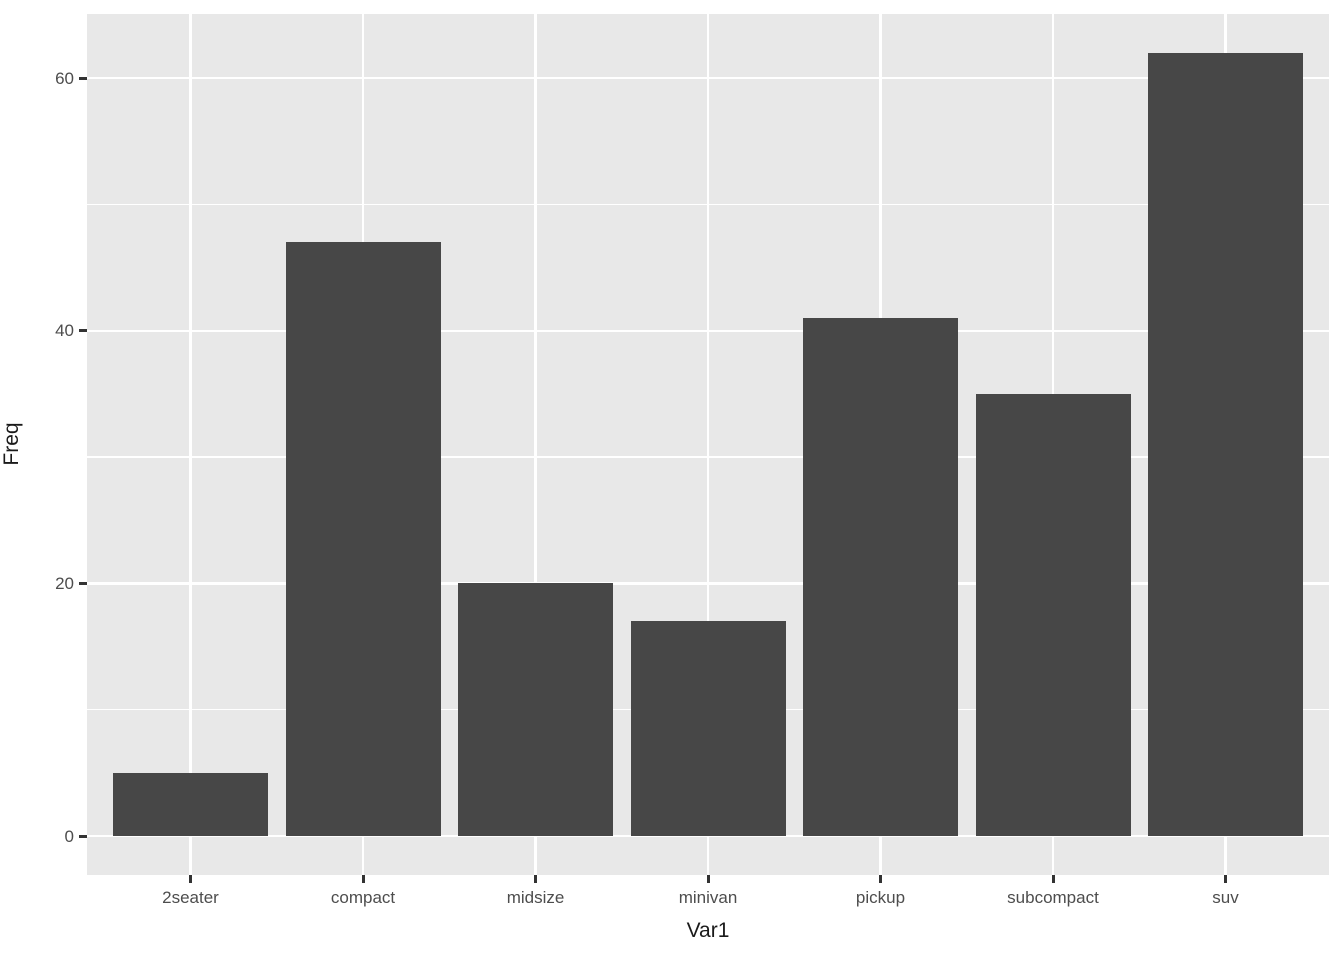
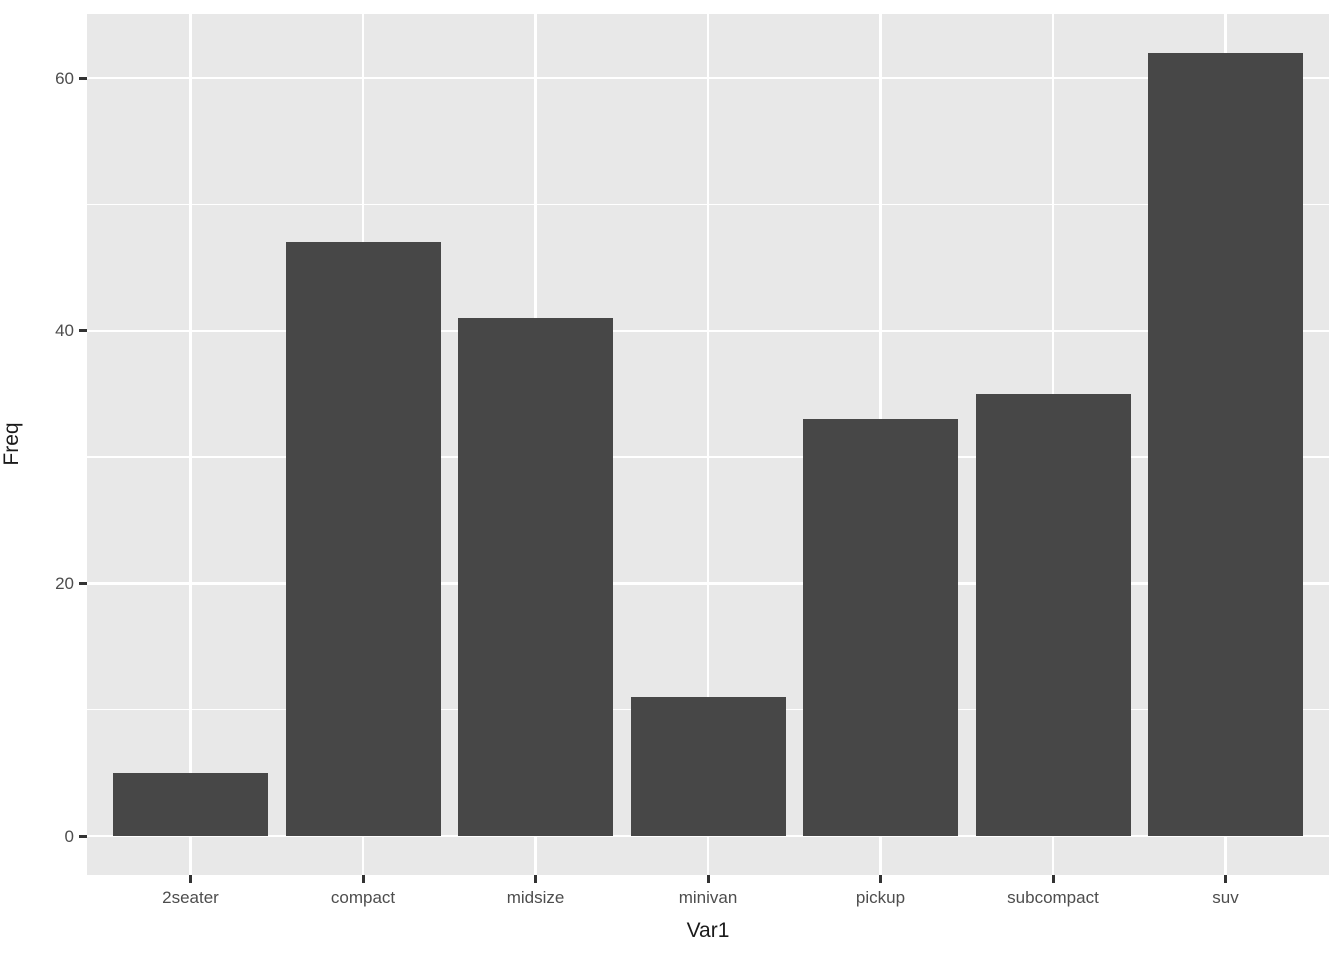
midsize: 20 -> 41
minivan: 17 -> 11
pickup: 41 -> 33
